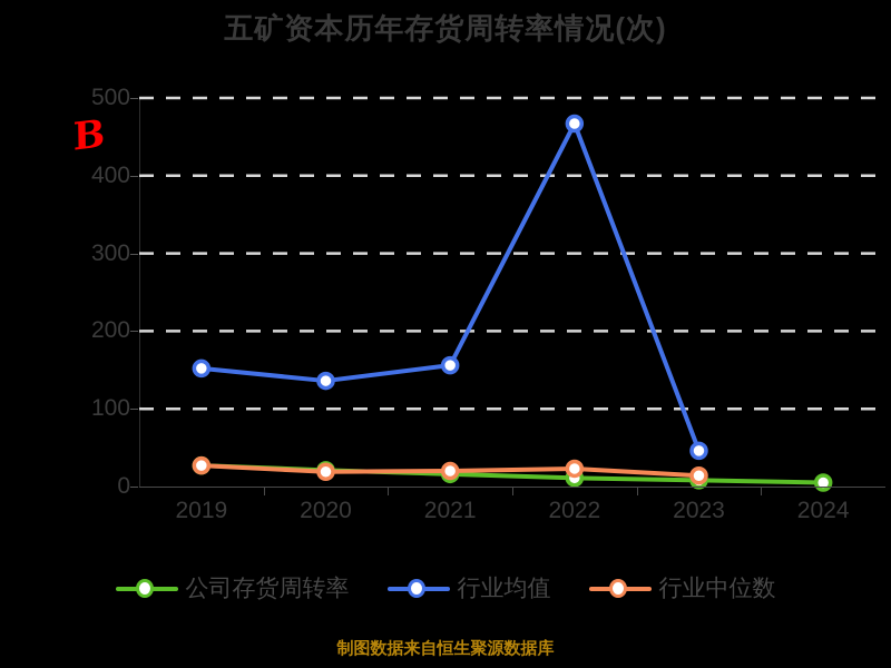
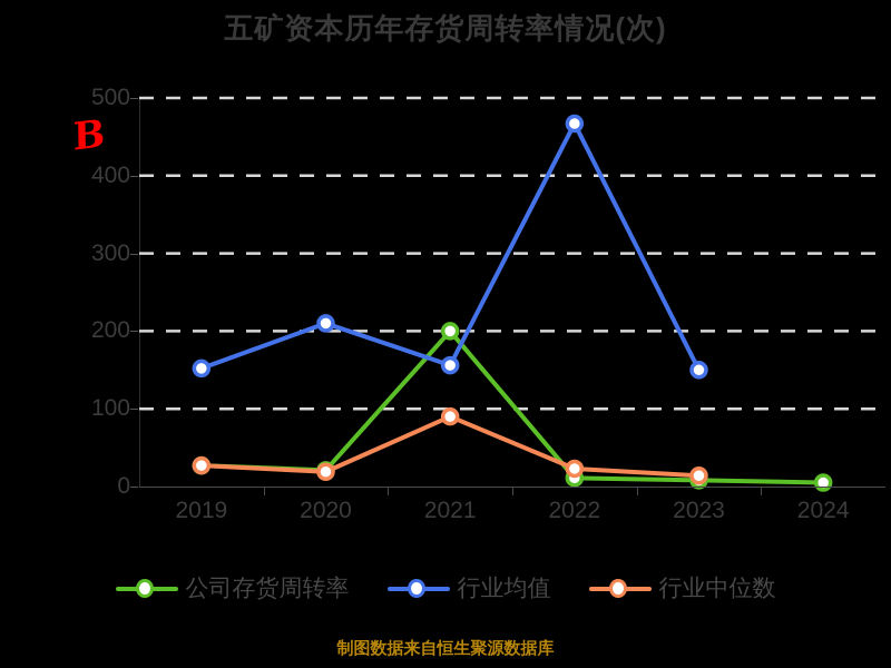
行业均值/2020: 140 -> 210
公司存货周转率/2021: 20 -> 200
行业中位数/2021: 20 -> 90
行业均值/2023: 50 -> 150
